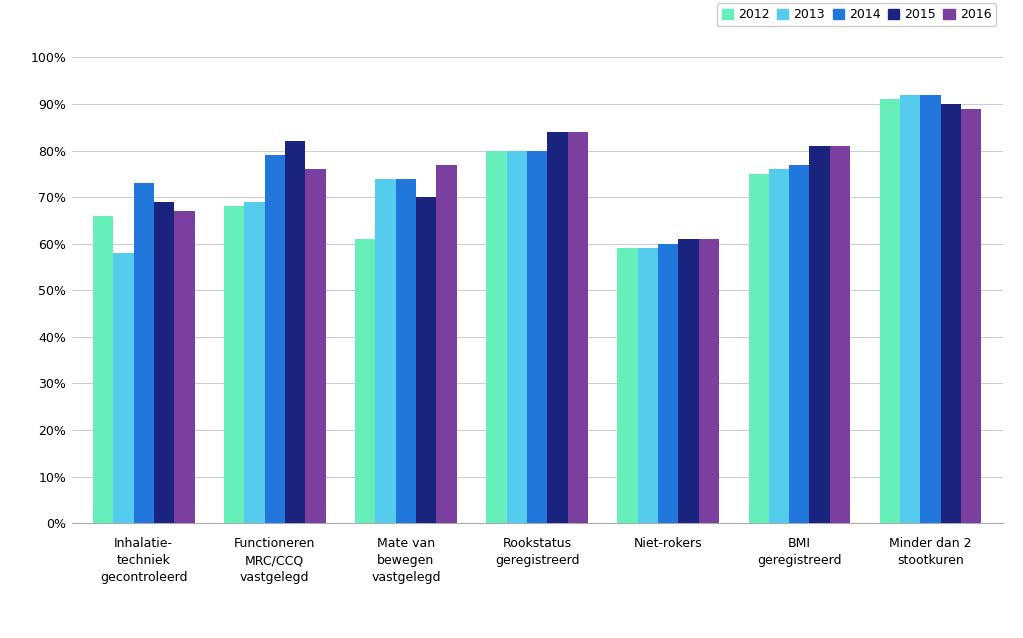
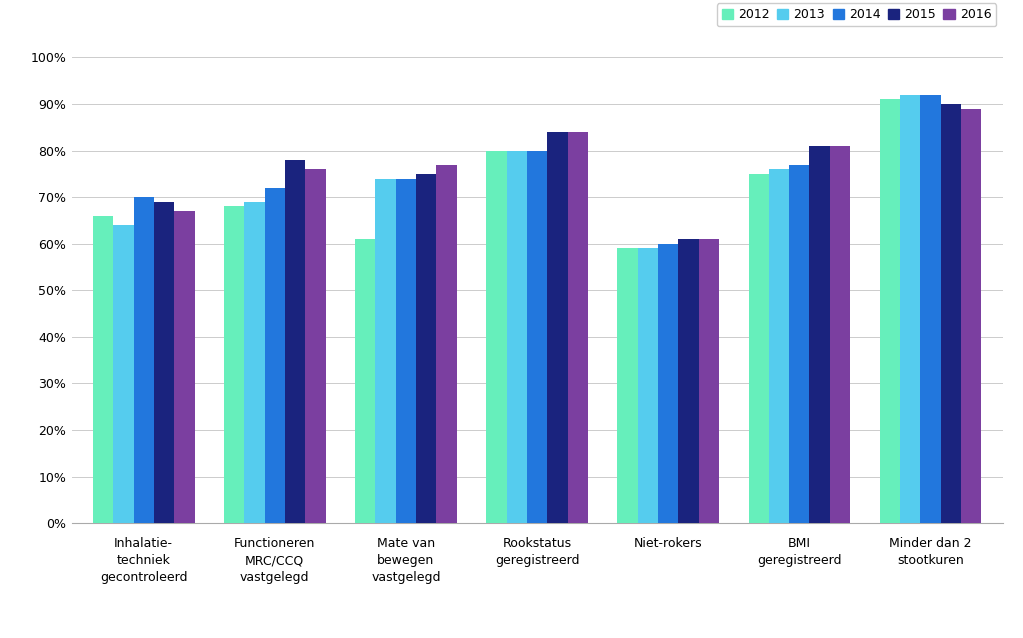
2013/Inhalatie- techniek gecontroleerd: 58% -> 64%
2014/Inhalatie- techniek gecontroleerd: 73% -> 70%
2014/Functioneren MRC/CCQ vastgelegd: 79% -> 72%
2015/Functioneren MRC/CCQ vastgelegd: 82% -> 78%
2015/Mate van bewegen vastgelegd: 70% -> 75%
